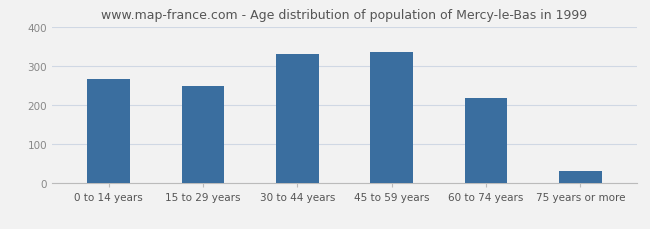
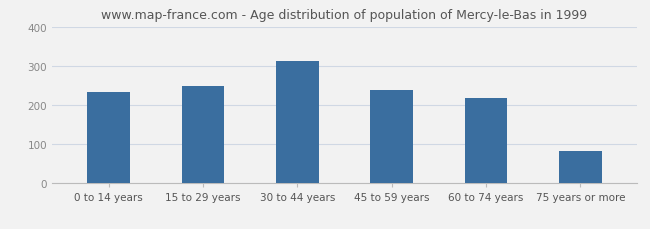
0 to 14 years: 265 -> 233
30 to 44 years: 330 -> 312
45 to 59 years: 335 -> 238
75 years or more: 30 -> 82
